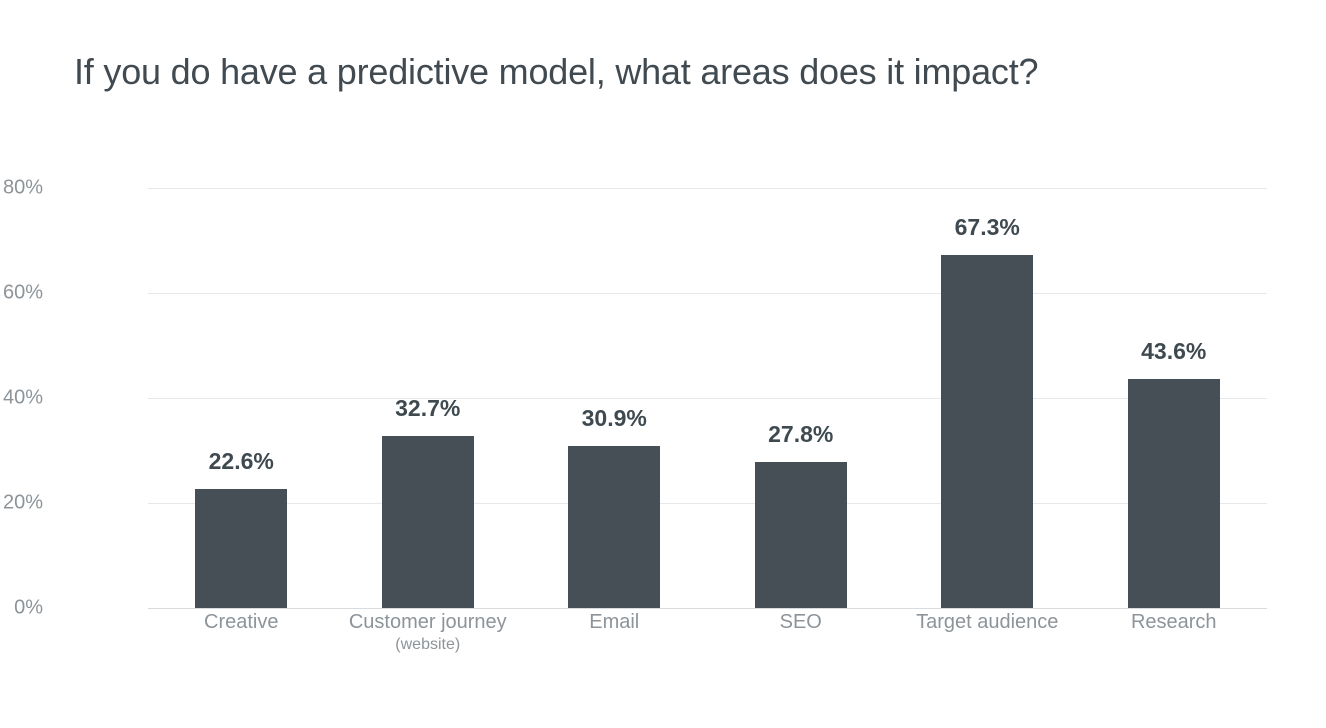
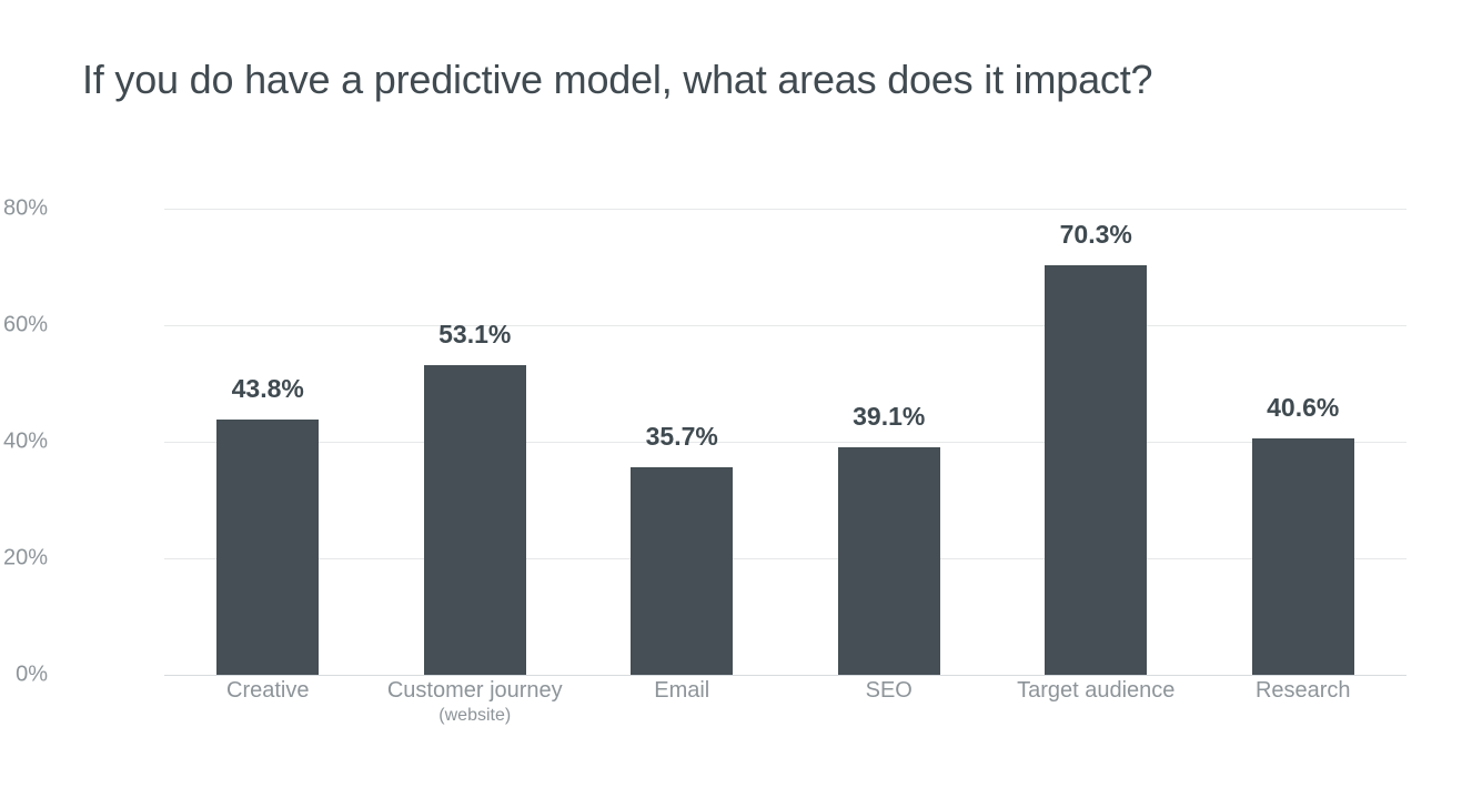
Creative: 22.6% -> 43.8%
Customer journey: 32.7% -> 53.1%
Email: 30.9% -> 35.7%
SEO: 27.8% -> 39.1%
Target audience: 67.3% -> 70.3%
Research: 43.6% -> 40.6%
